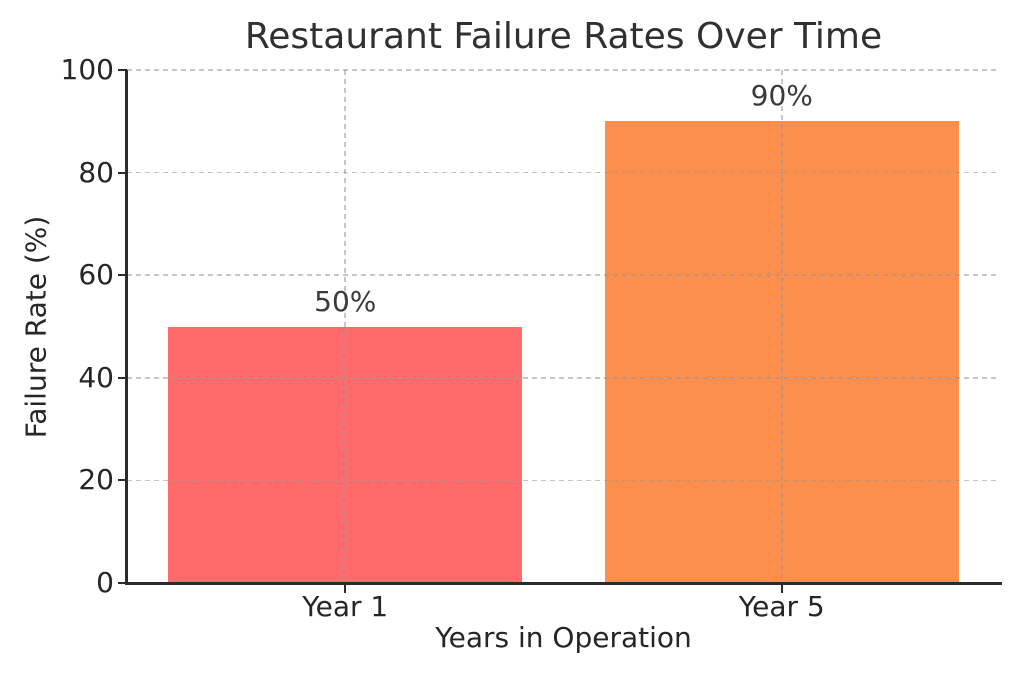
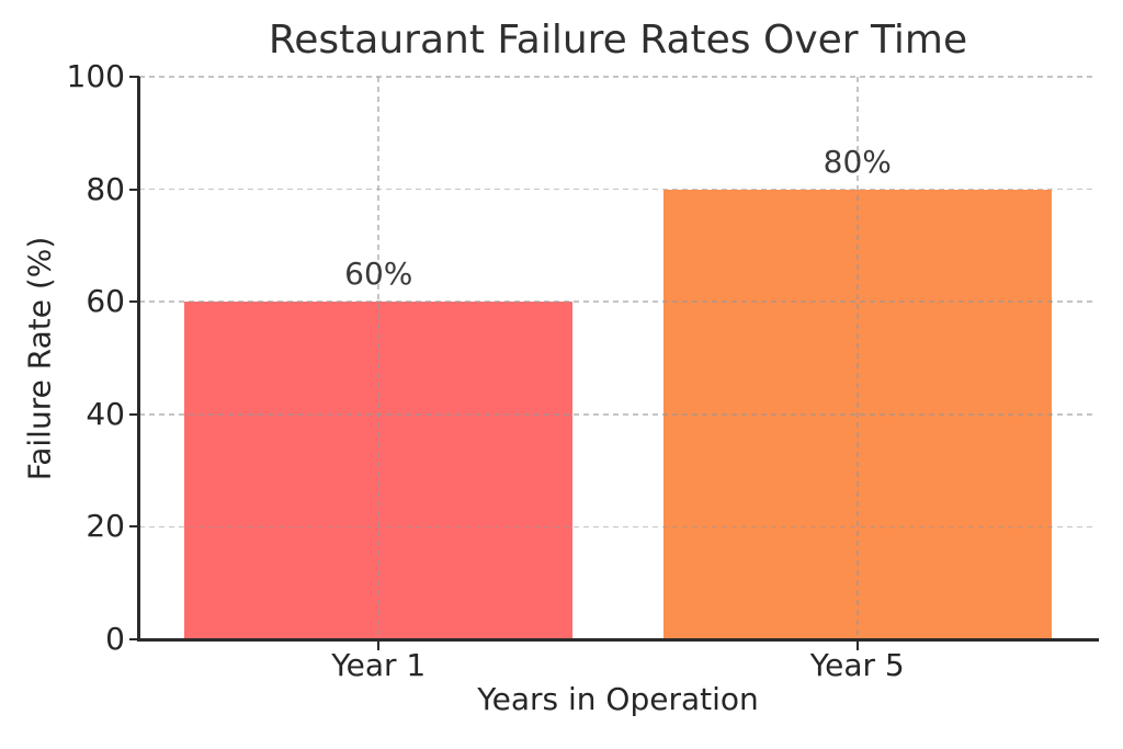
Year 1: 50% -> 60%
Year 5: 90% -> 80%
